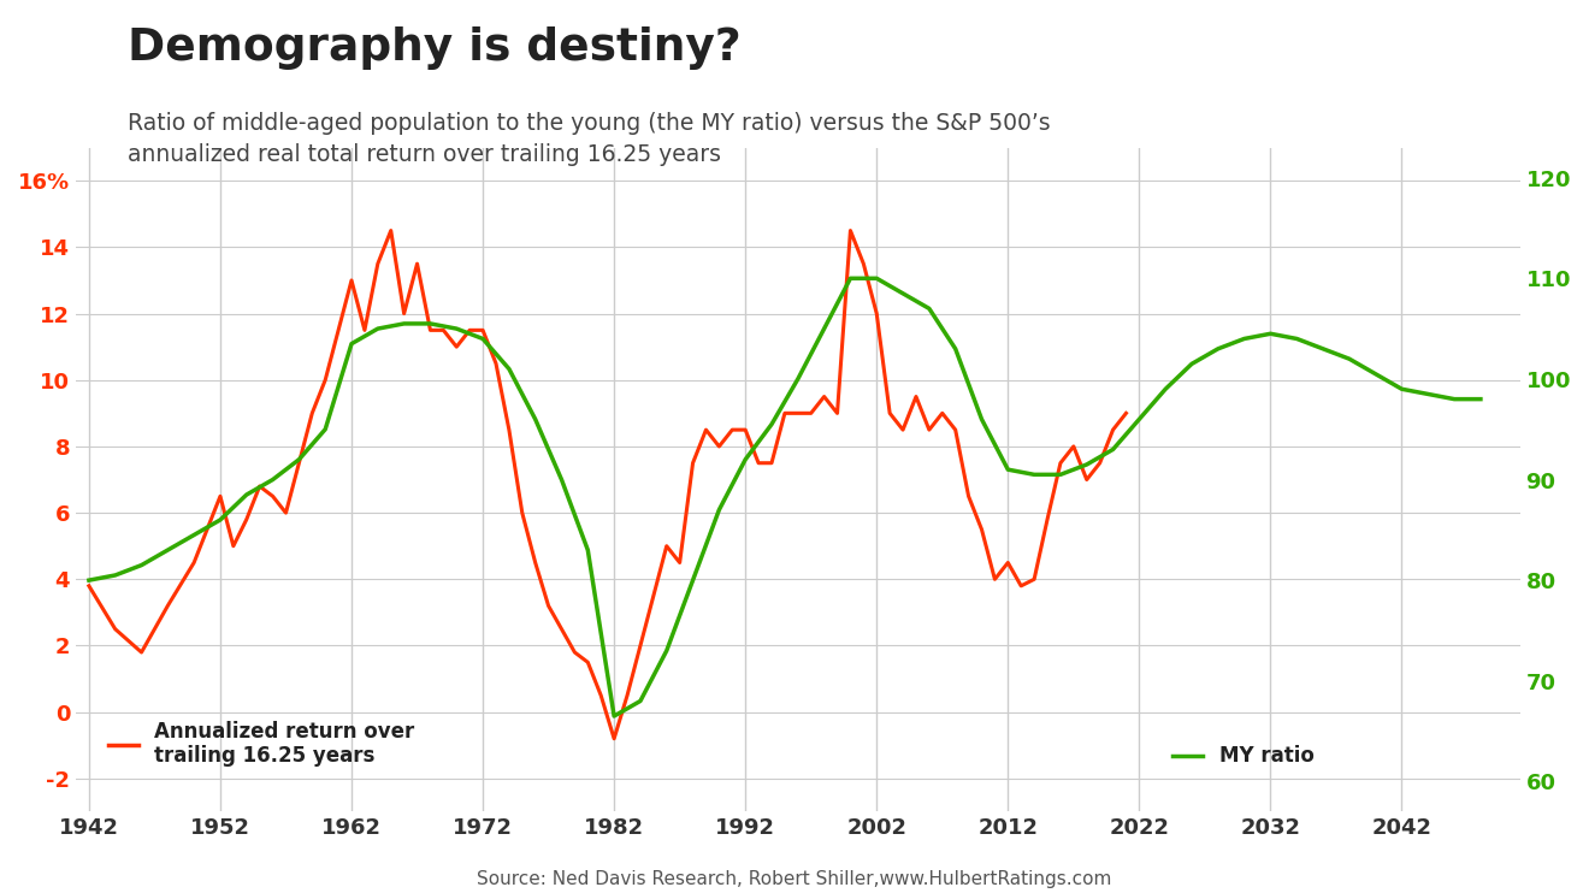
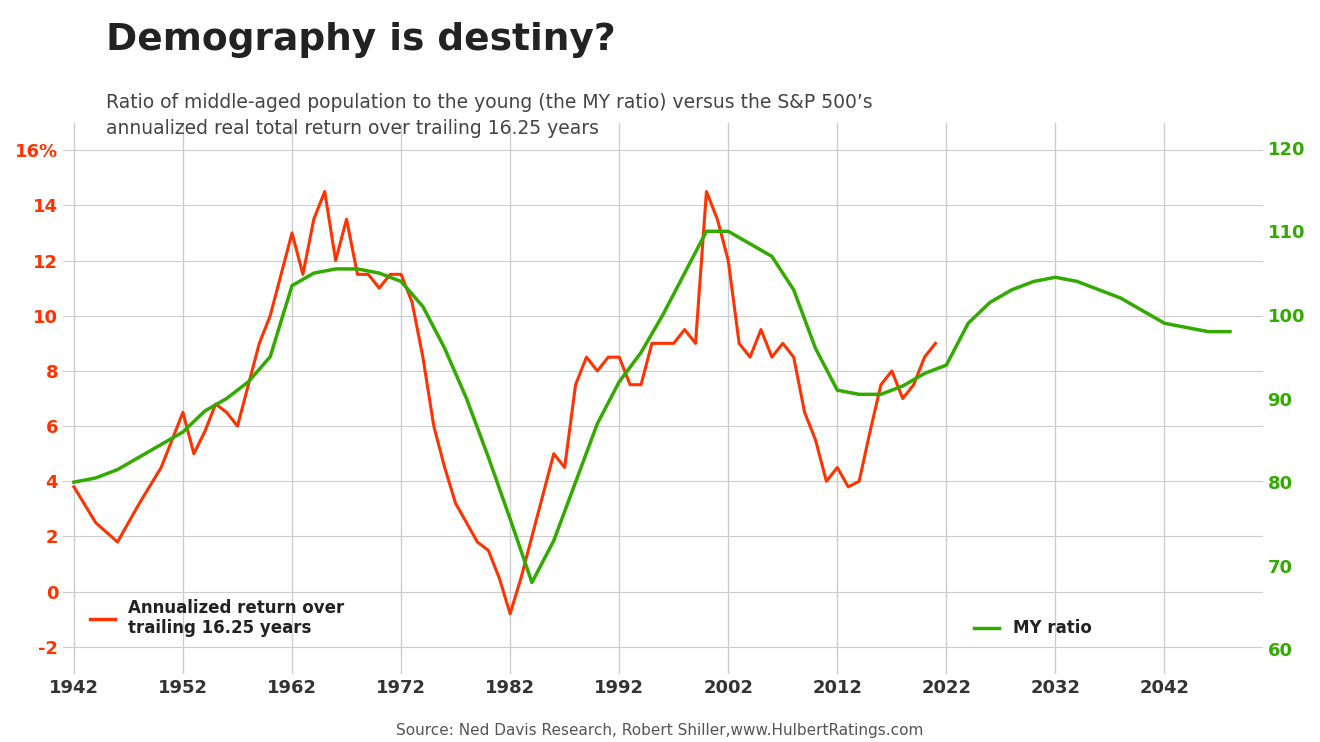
MY ratio/1982: 66.5 -> 75.6
MY ratio/2022: 96.0 -> 94.0
